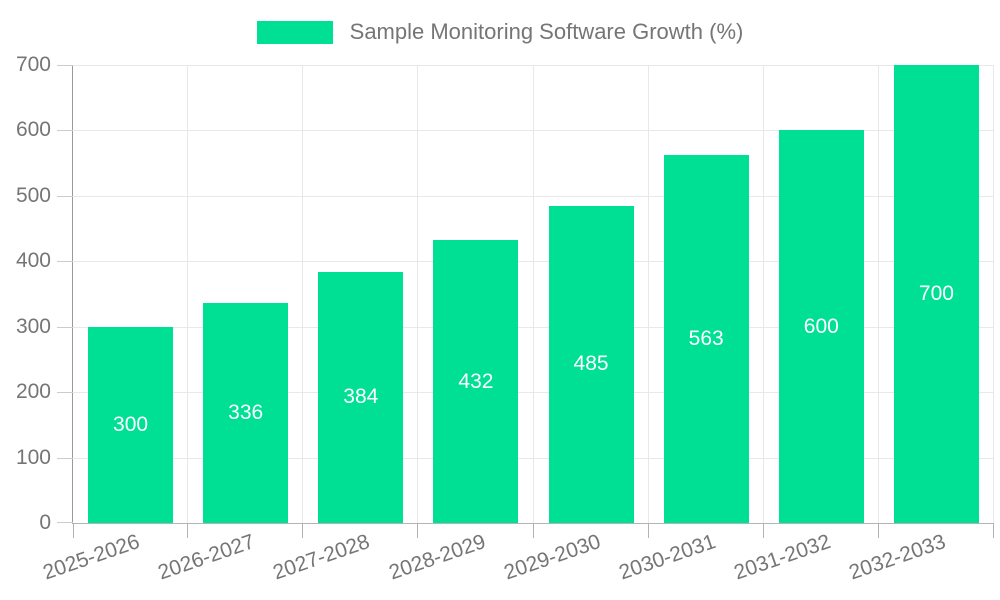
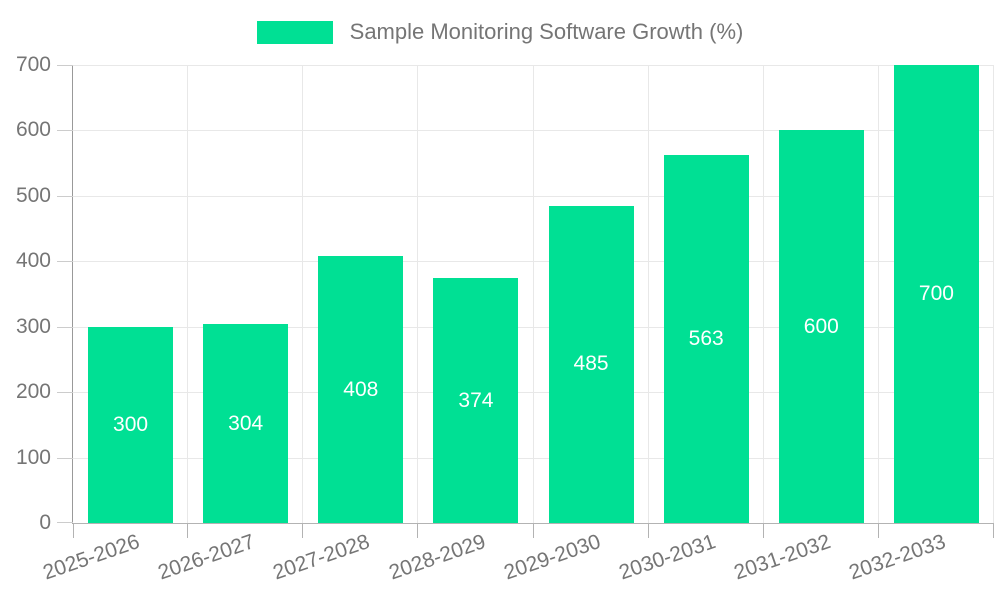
2026-2027: 336 -> 304
2027-2028: 384 -> 408
2028-2029: 432 -> 374
